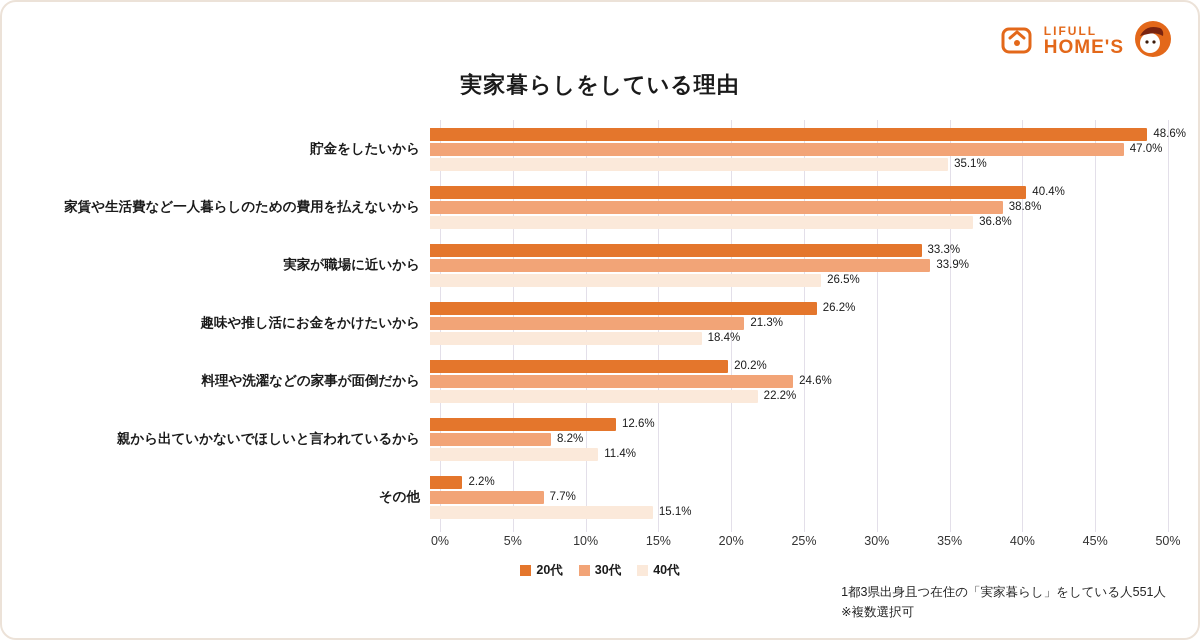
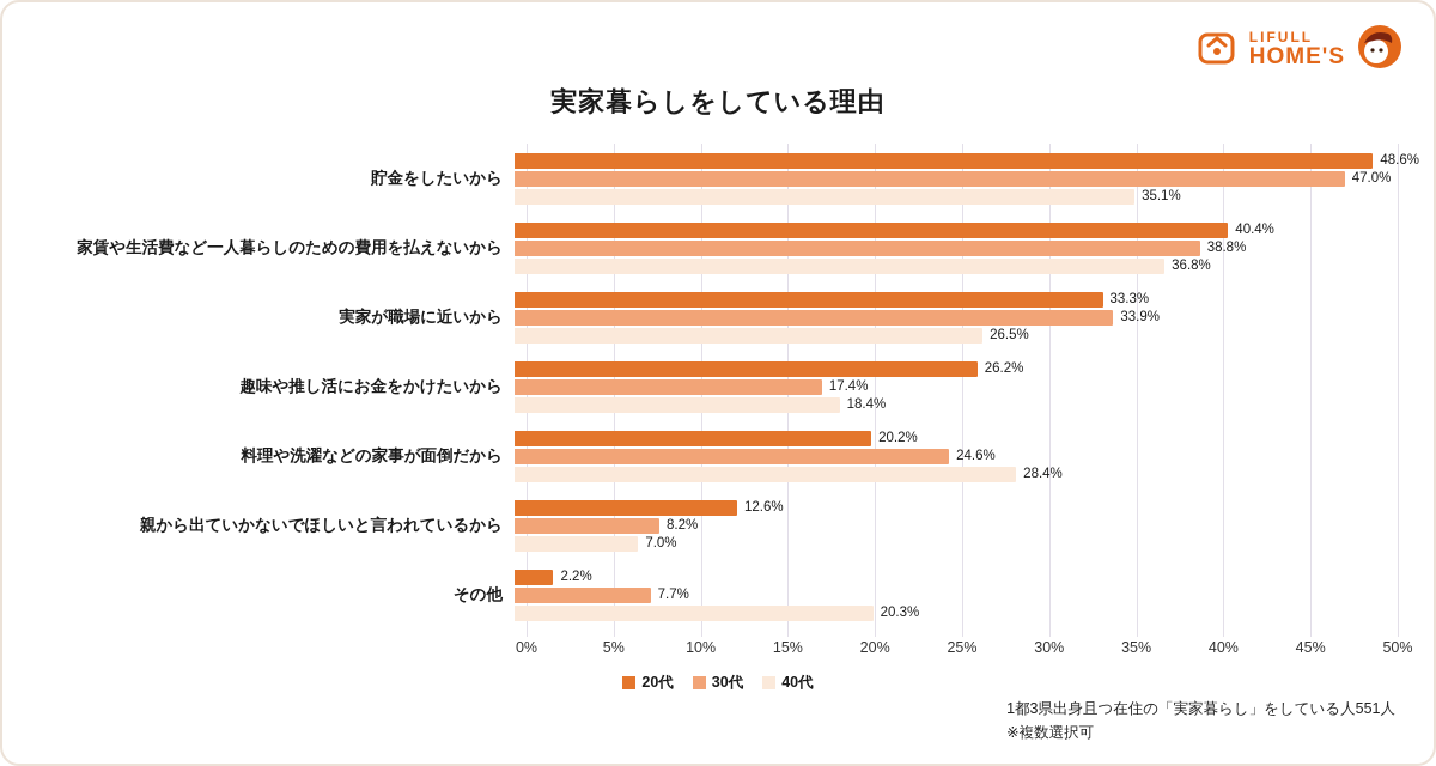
30代/趣味や推し活にお金をかけたいから: 21.3% -> 17.4%
40代/料理や洗濯などの家事が面倒だから: 22.2% -> 28.4%
40代/親から出ていかないでほしいと言われているから: 11.4% -> 7.0%
40代/その他: 15.1% -> 20.3%
